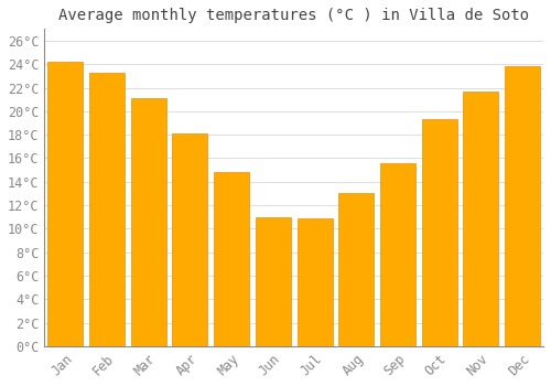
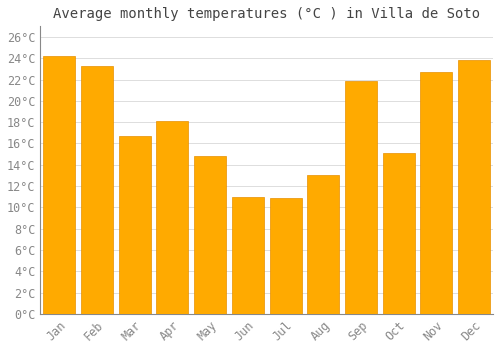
Mar: 21.1°C -> 16.7°C
Sep: 15.6°C -> 21.9°C
Oct: 19.3°C -> 15.1°C
Nov: 21.7°C -> 22.7°C
